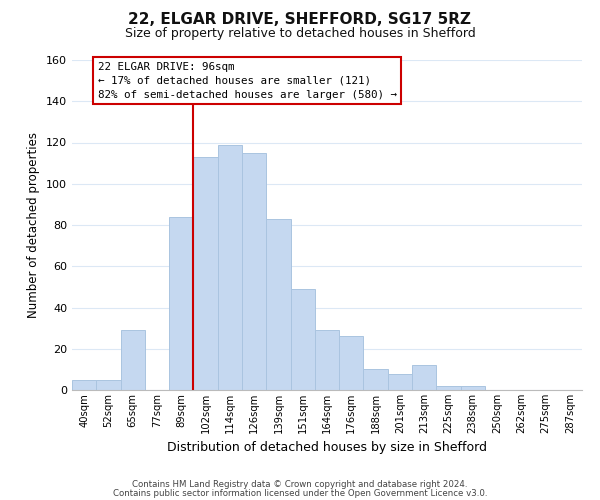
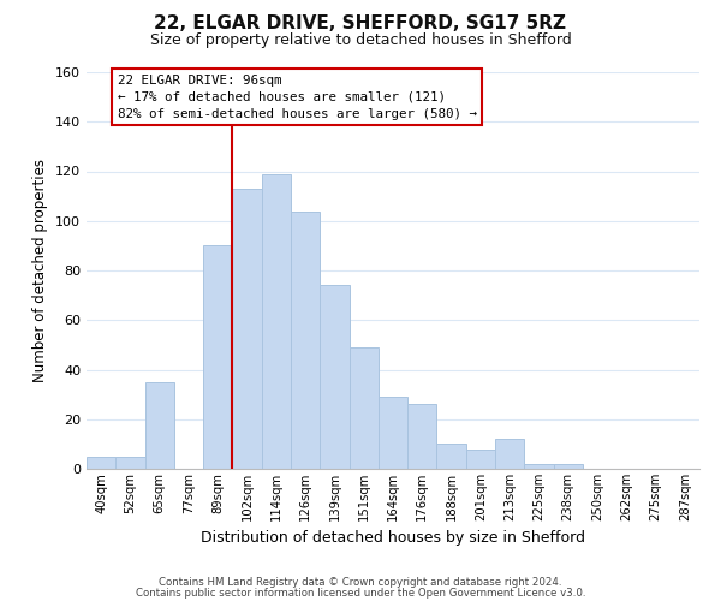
65sqm: 29 -> 35
89sqm: 84 -> 90
126sqm: 115 -> 104
139sqm: 83 -> 74
